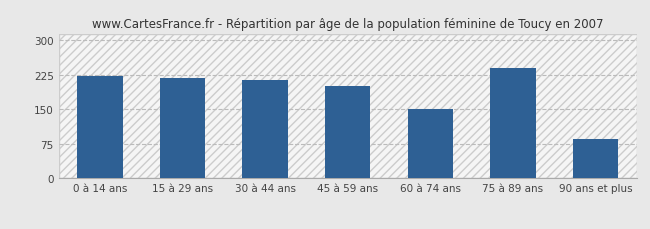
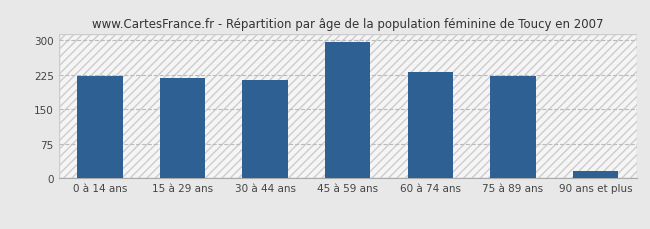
45 à 59 ans: 200 -> 296
60 à 74 ans: 150 -> 232
75 à 89 ans: 240 -> 222
90 ans et plus: 85 -> 17
